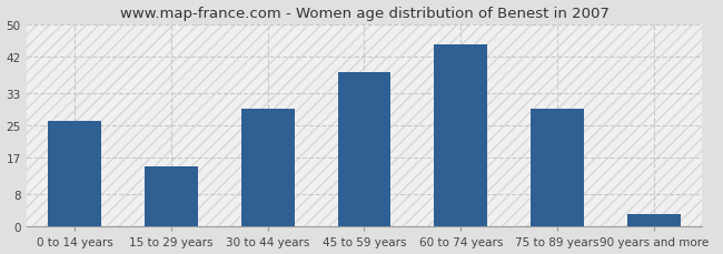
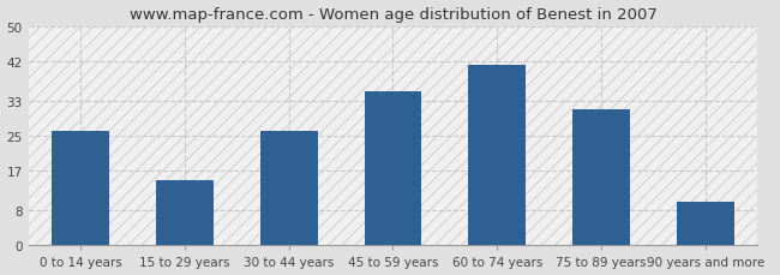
30 to 44 years: 29 -> 26
45 to 59 years: 38 -> 35
60 to 74 years: 45 -> 41
75 to 89 years: 29 -> 31
90 years and more: 3 -> 10
